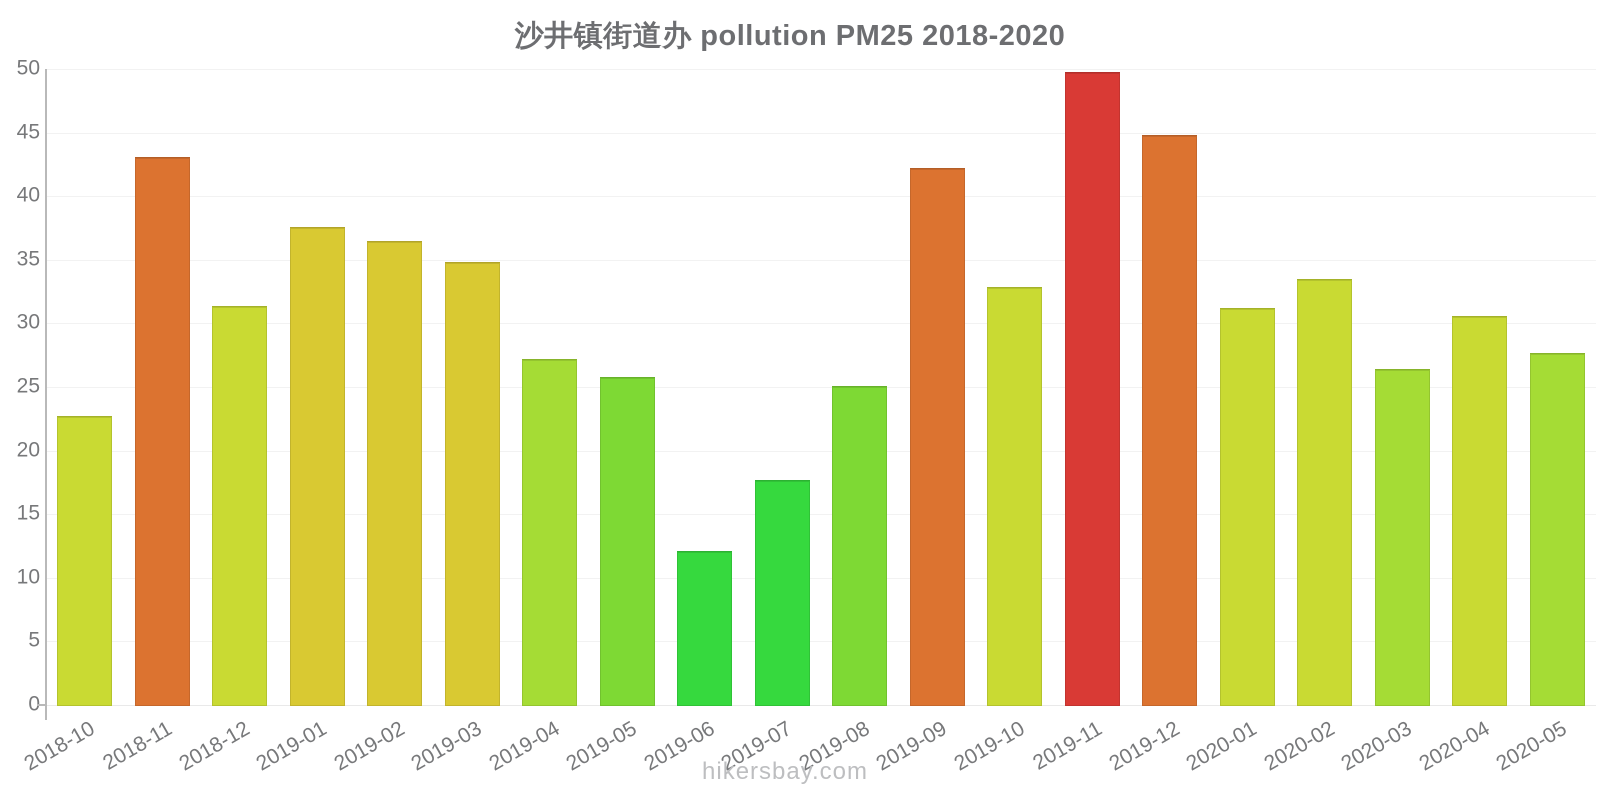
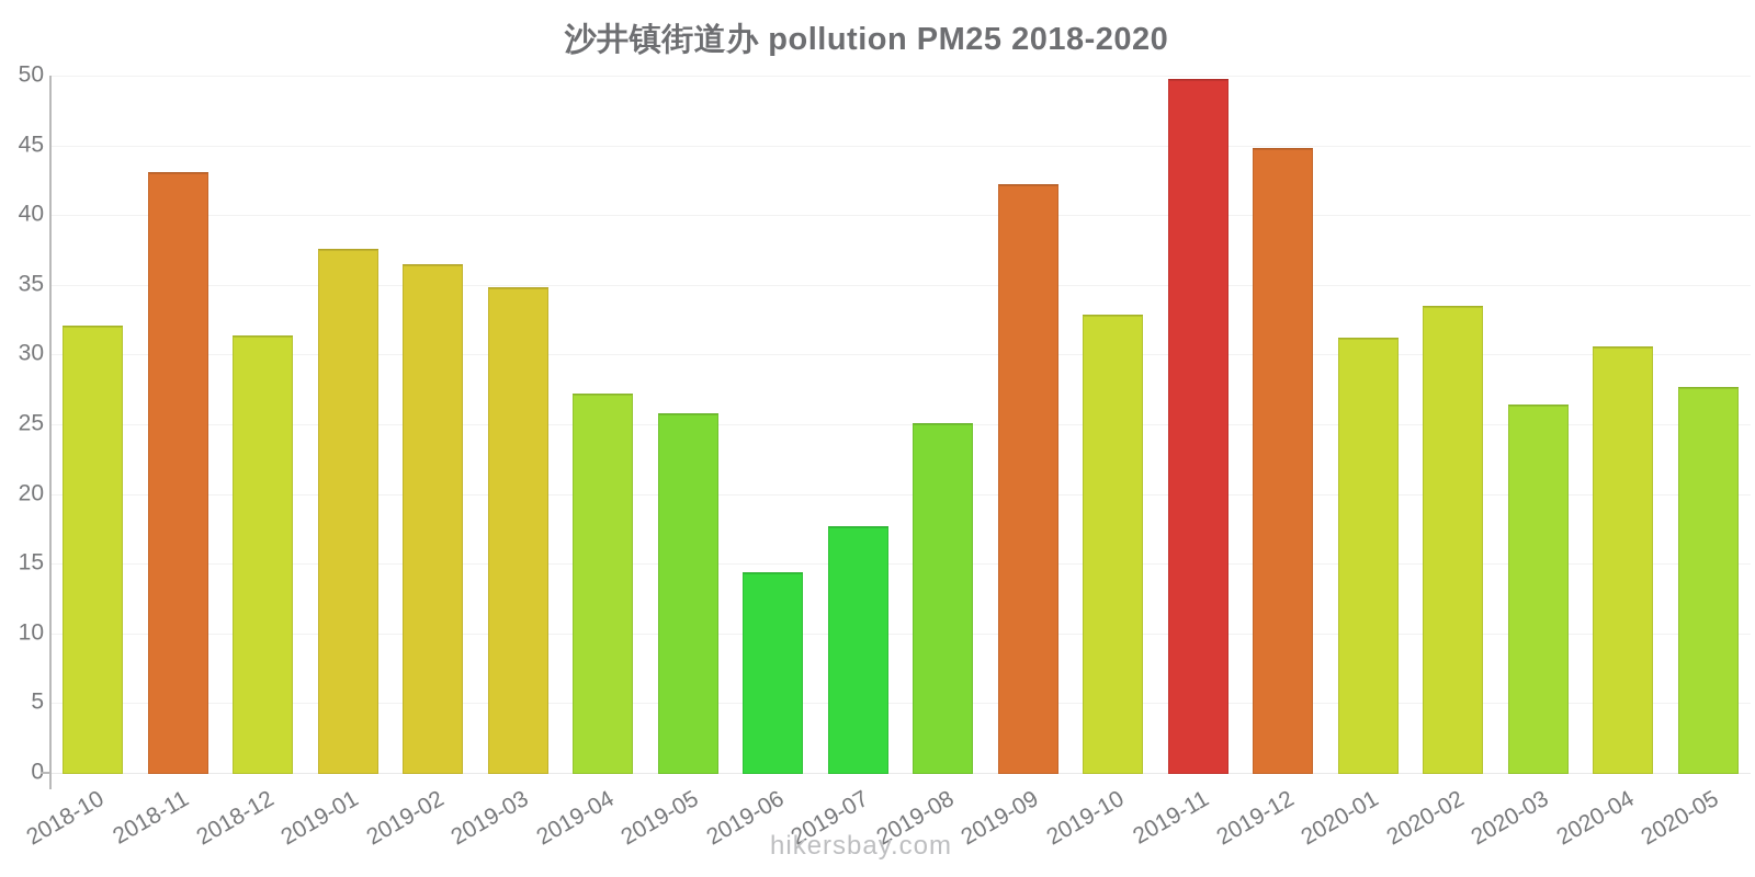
2018-10: 22.7 -> 32.1
2019-06: 12.1 -> 14.4
